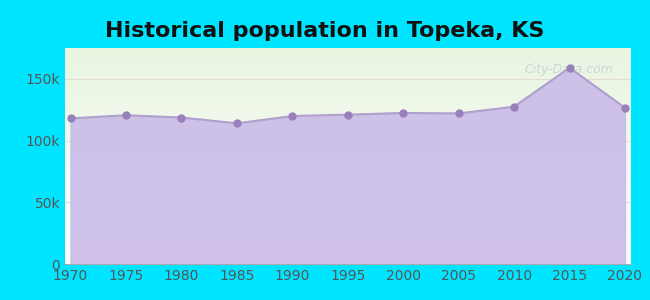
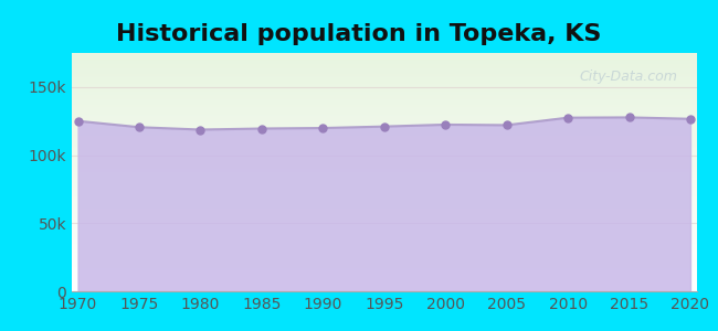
1970: 118k -> 125k
1985: 114k -> 120k
2015: 159k -> 128k
